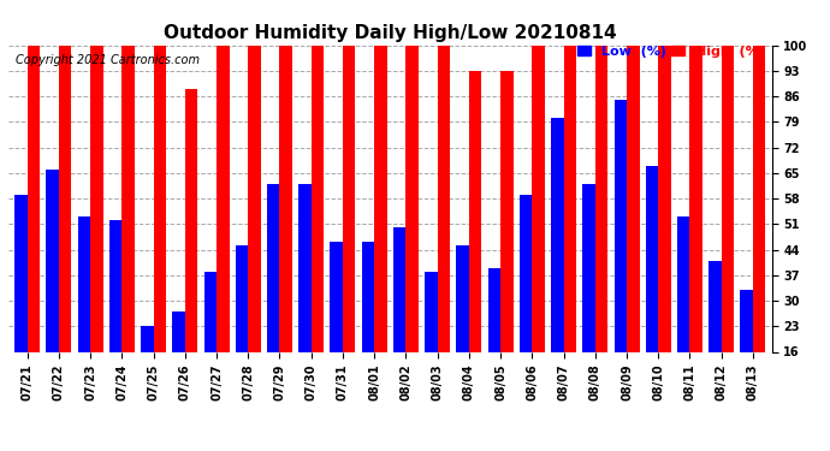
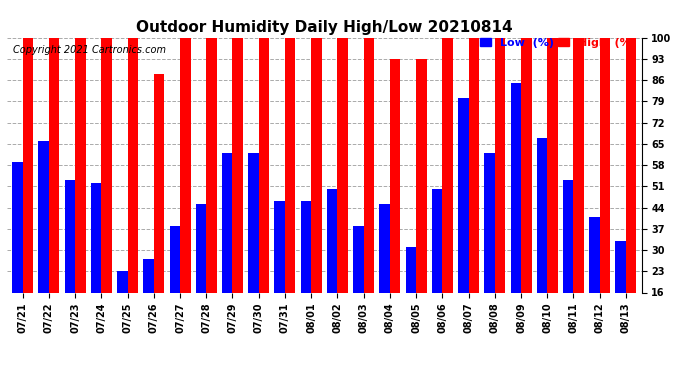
Low (%)/08/05: 39 -> 31
Low (%)/08/06: 59 -> 50
